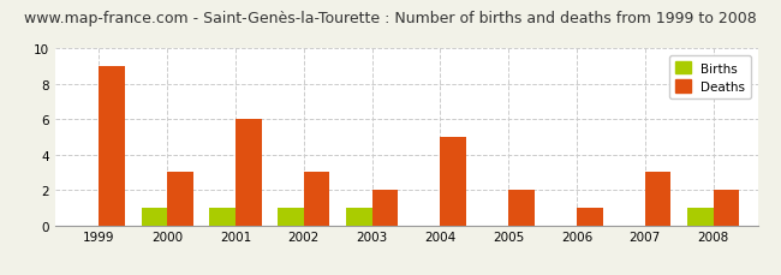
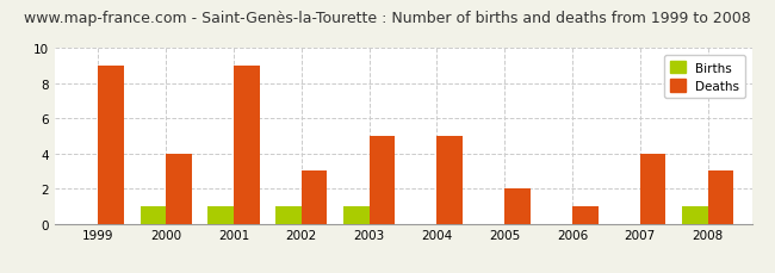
Deaths/2000: 3 -> 4
Deaths/2001: 6 -> 9
Deaths/2003: 2 -> 5
Deaths/2007: 3 -> 4
Deaths/2008: 2 -> 3
